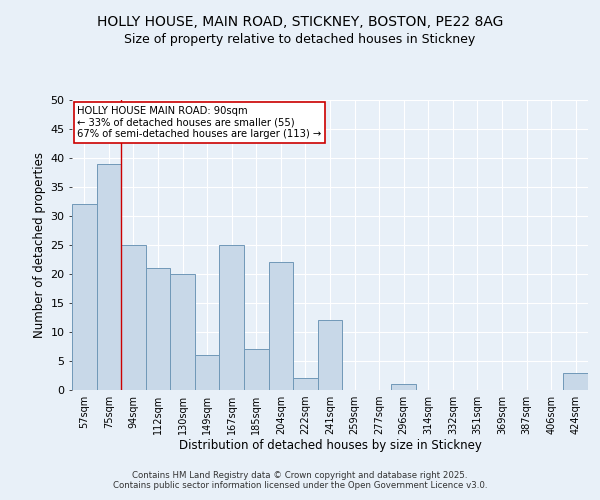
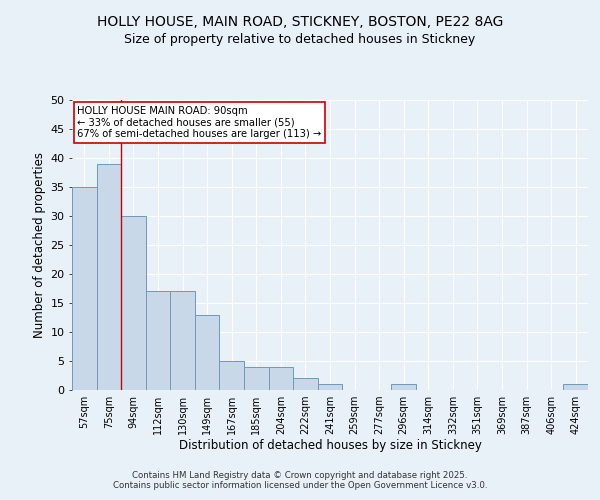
57sqm: 32 -> 35
94sqm: 25 -> 30
112sqm: 21 -> 17
130sqm: 20 -> 17
149sqm: 6 -> 13
167sqm: 25 -> 5
185sqm: 7 -> 4
204sqm: 22 -> 4
241sqm: 12 -> 1
424sqm: 3 -> 1
